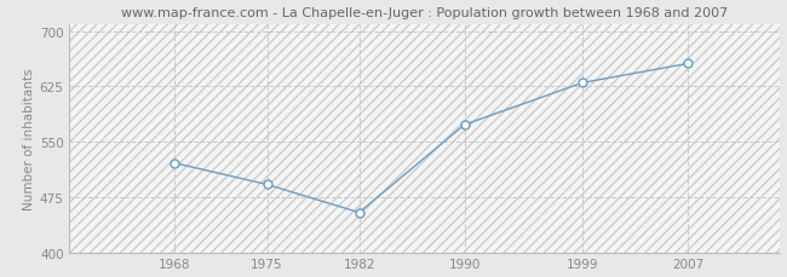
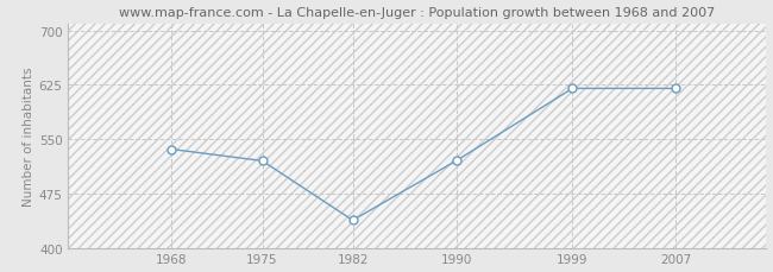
1968: 521 -> 536
1975: 492 -> 520
1982: 454 -> 438
1990: 573 -> 520
1999: 630 -> 620
2007: 656 -> 620
